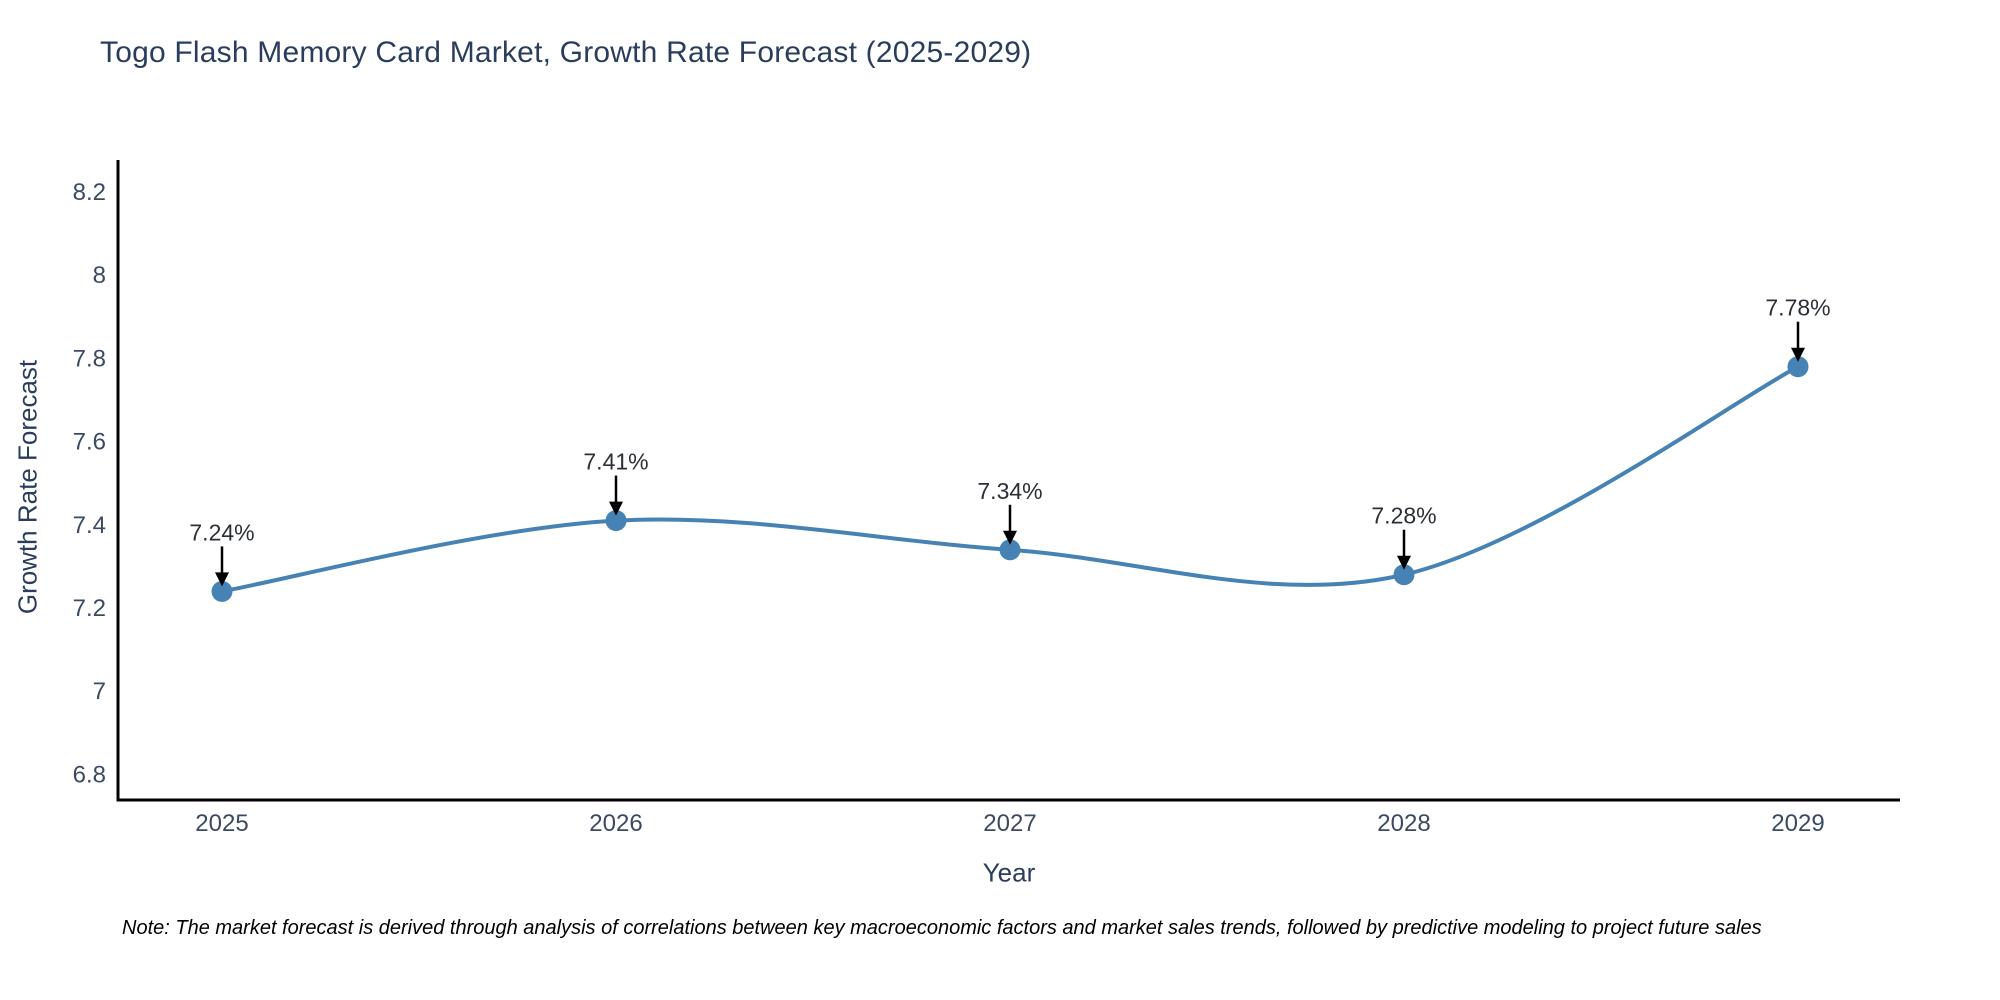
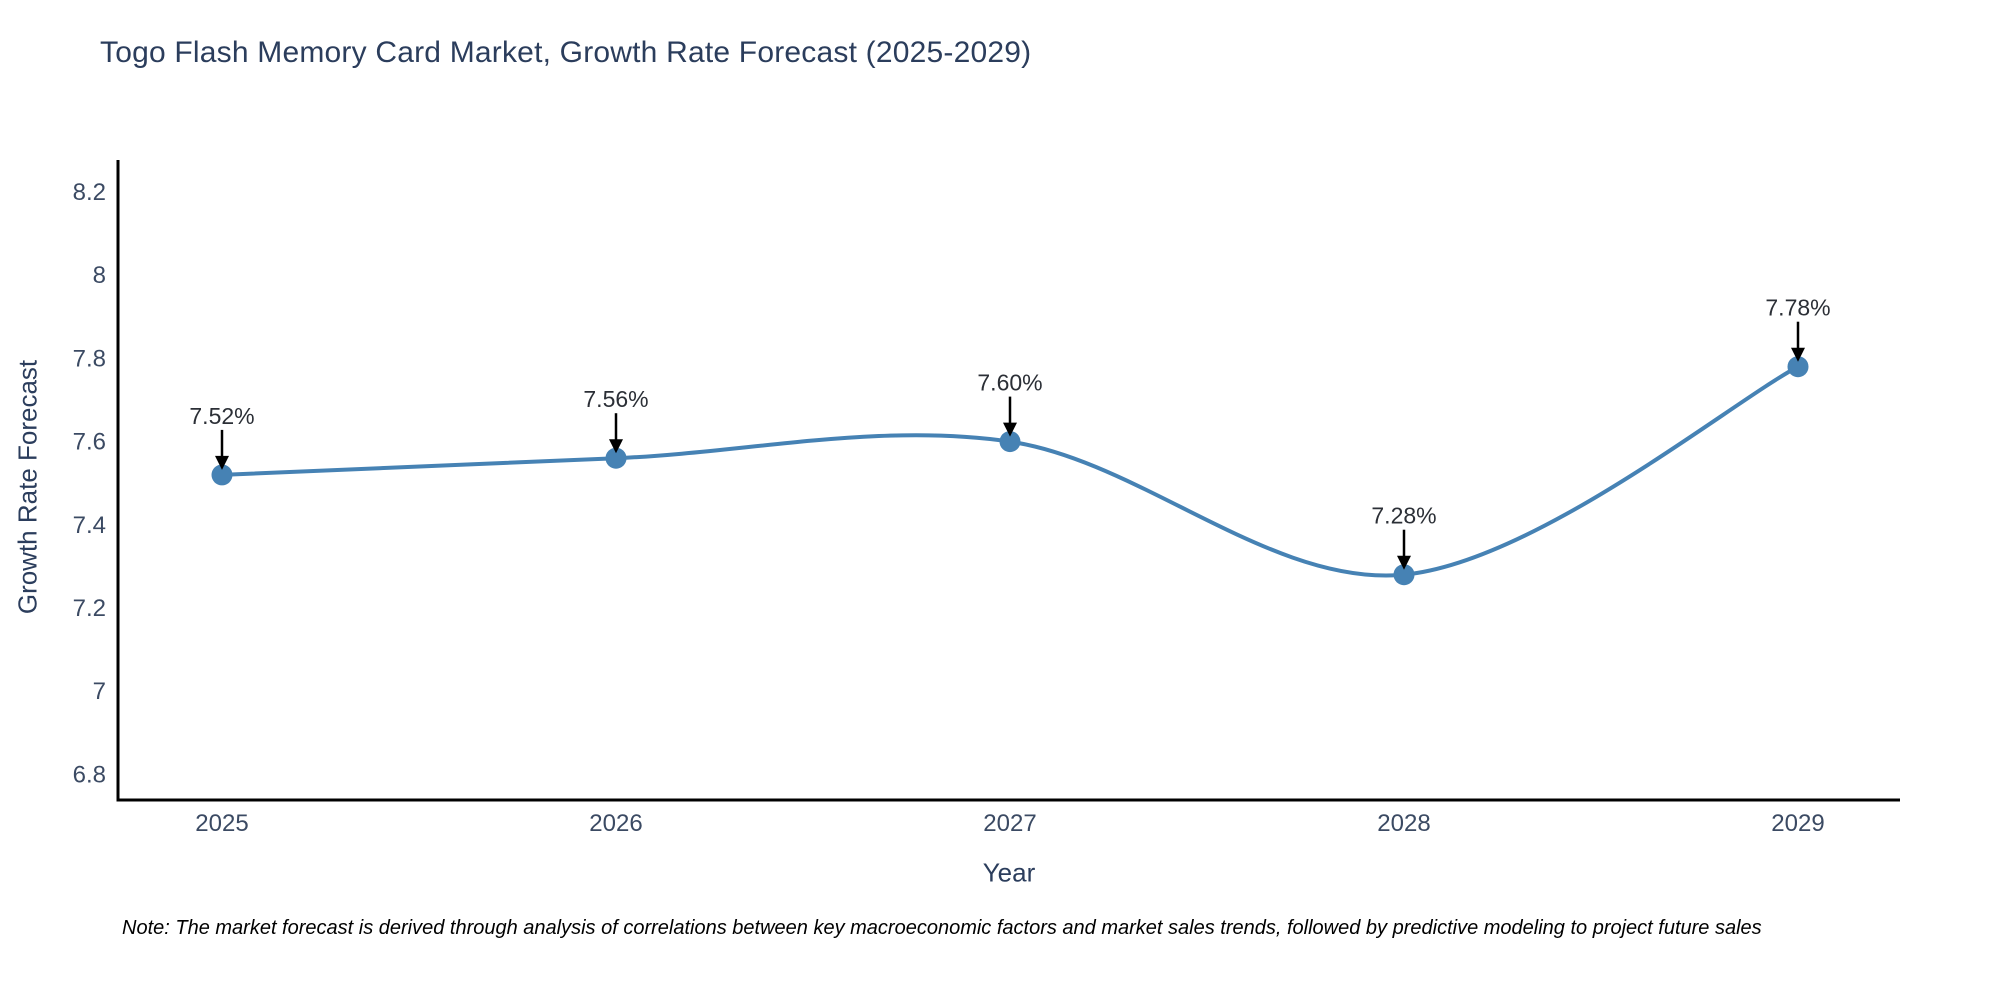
2025: 7.24% -> 7.52%
2026: 7.41% -> 7.56%
2027: 7.34% -> 7.60%
